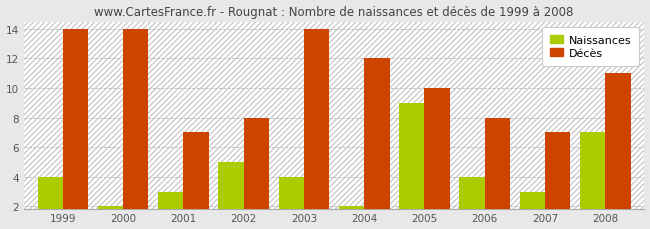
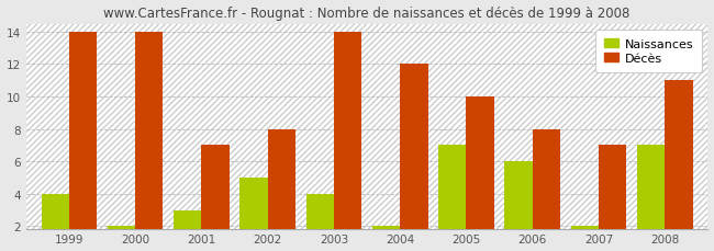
Naissances/2005: 9 -> 7
Naissances/2006: 4 -> 6
Naissances/2007: 3 -> 2
